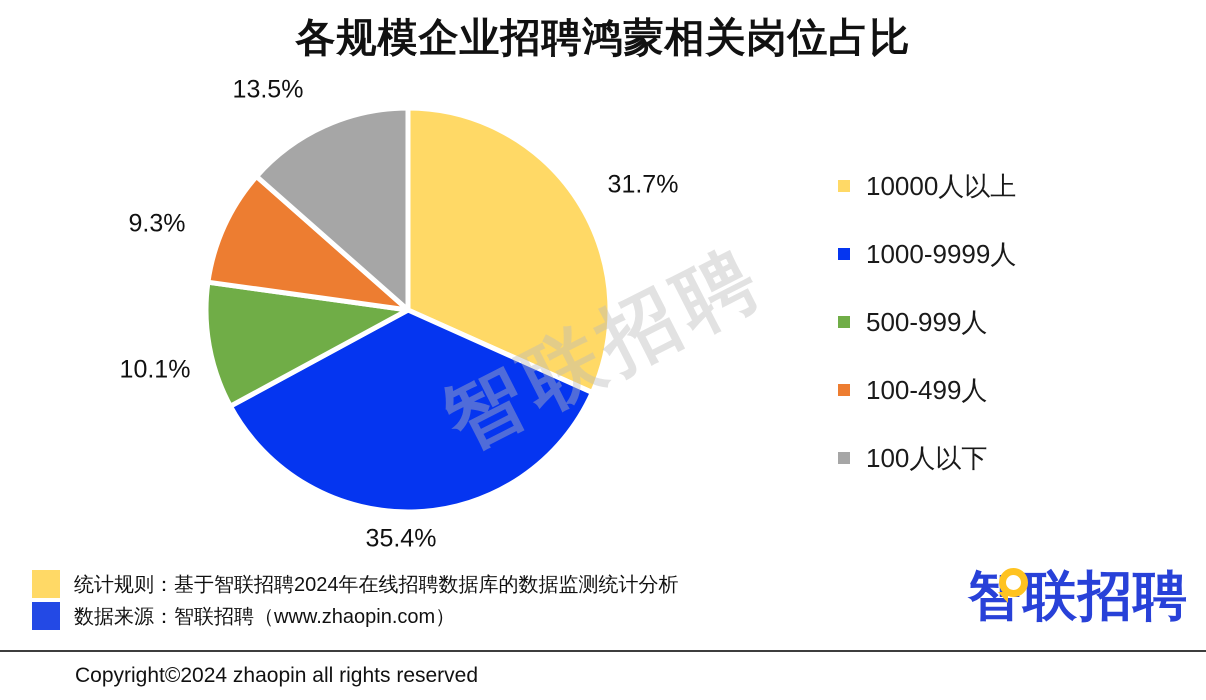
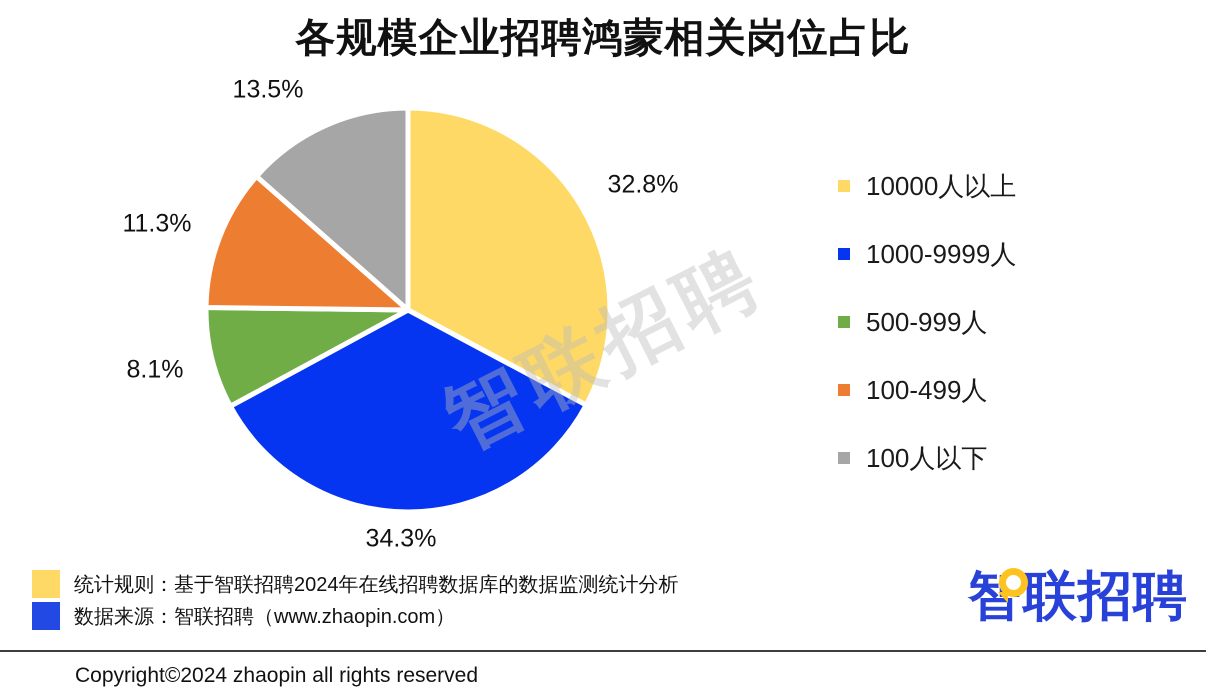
10000人以上: 31.7% -> 32.8%
1000-9999人: 35.4% -> 34.3%
500-999人: 10.1% -> 8.1%
100-499人: 9.3% -> 11.3%
